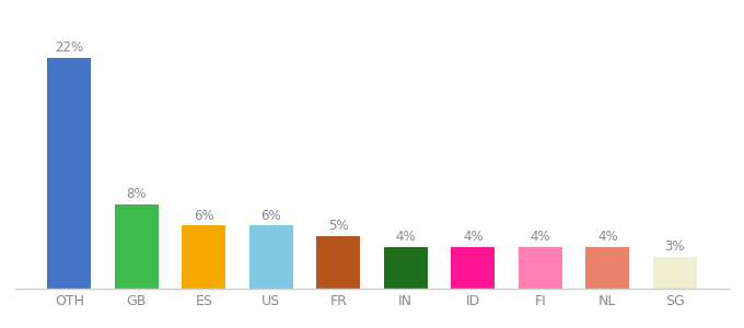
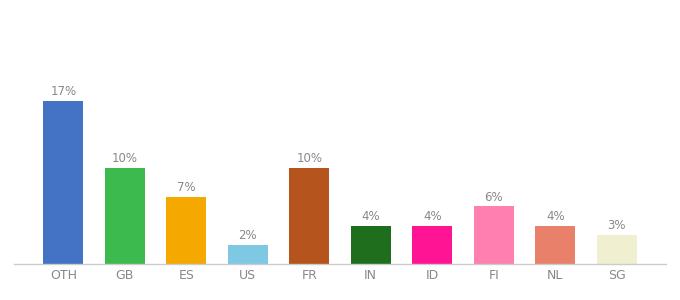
OTH: 22% -> 17%
GB: 8% -> 10%
ES: 6% -> 7%
US: 6% -> 2%
FR: 5% -> 10%
FI: 4% -> 6%
